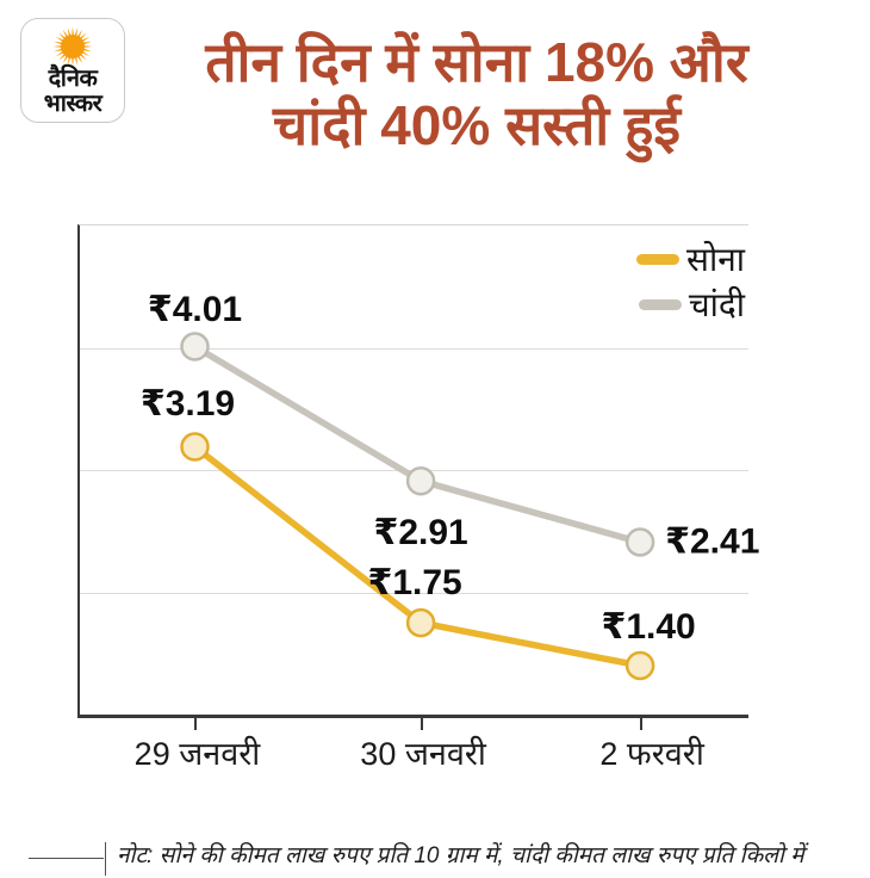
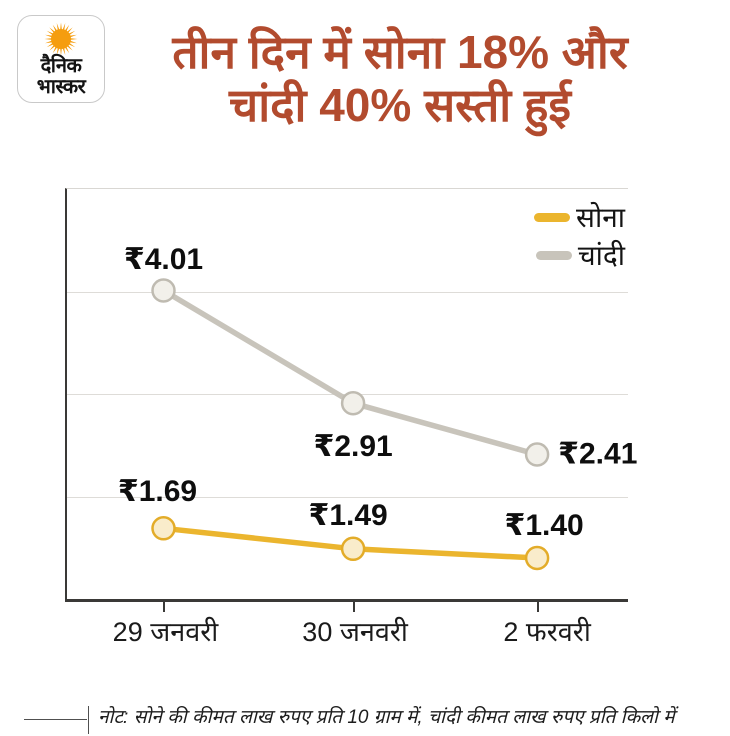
सोना/29 जनवरी: 3.19 -> 1.69
सोना/30 जनवरी: 1.75 -> 1.49
